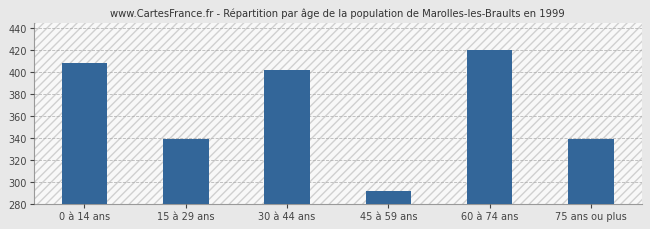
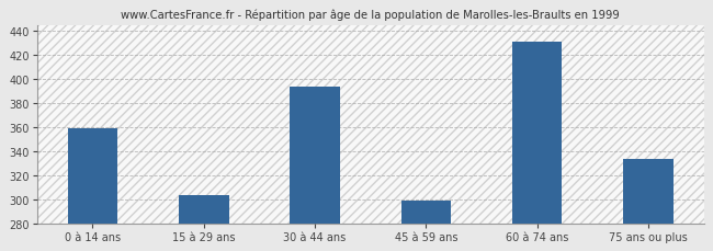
0 à 14 ans: 408 -> 359
15 à 29 ans: 339 -> 303
30 à 44 ans: 402 -> 394
45 à 59 ans: 292 -> 299
60 à 74 ans: 420 -> 431
75 ans ou plus: 339 -> 334
